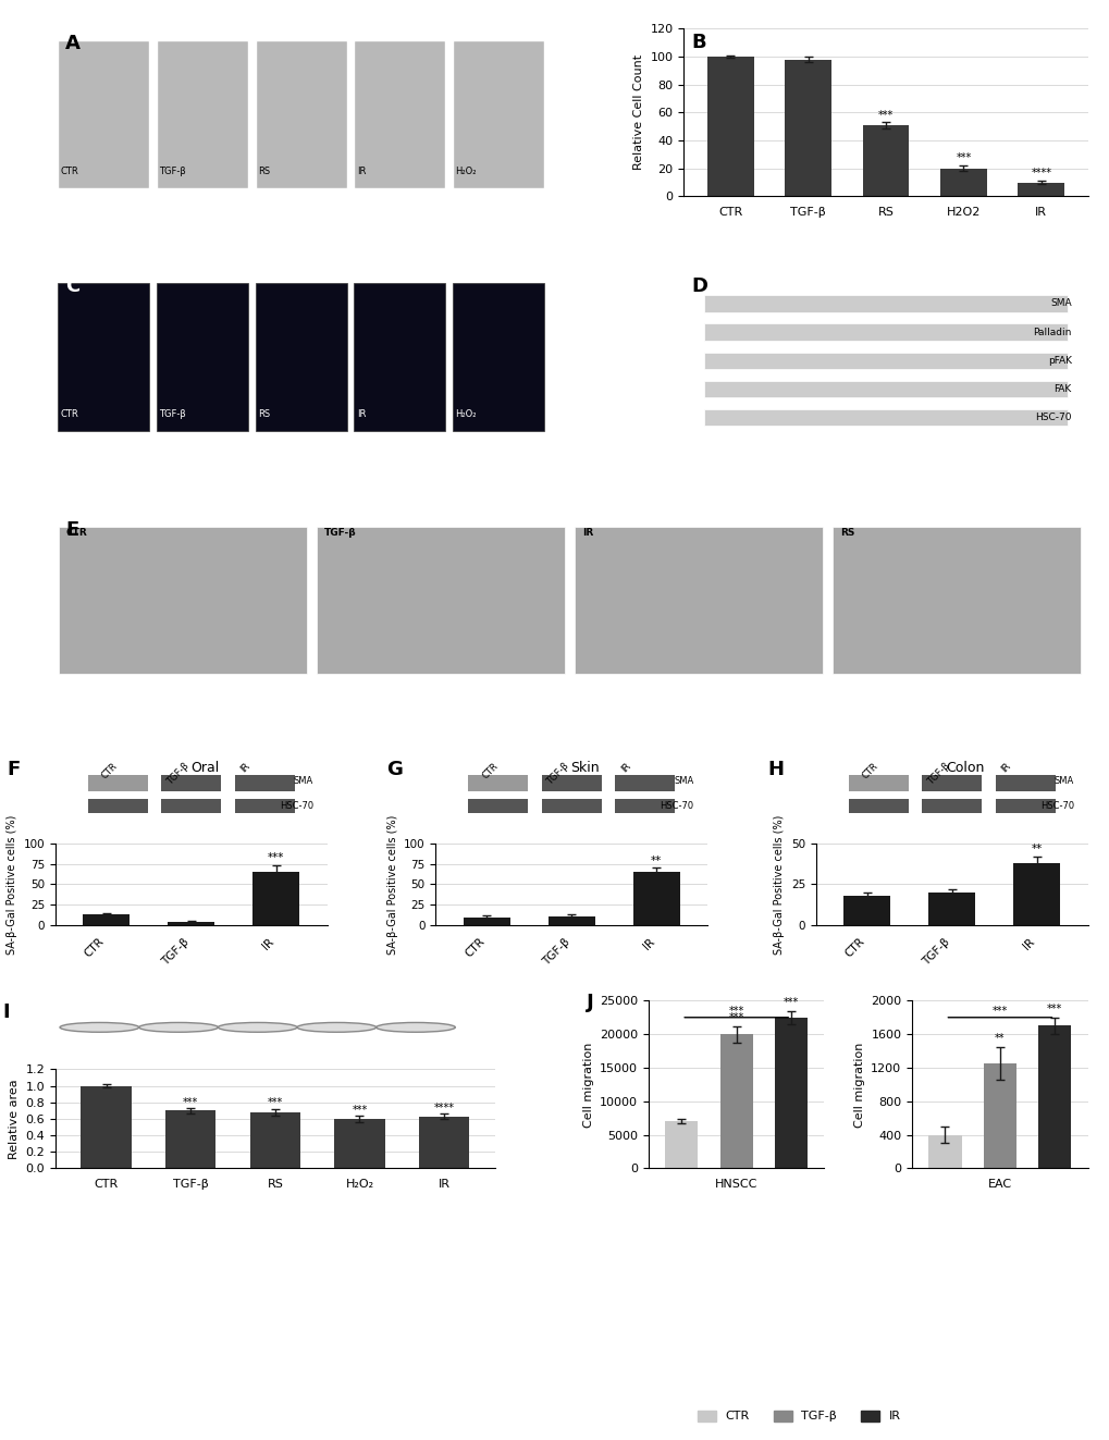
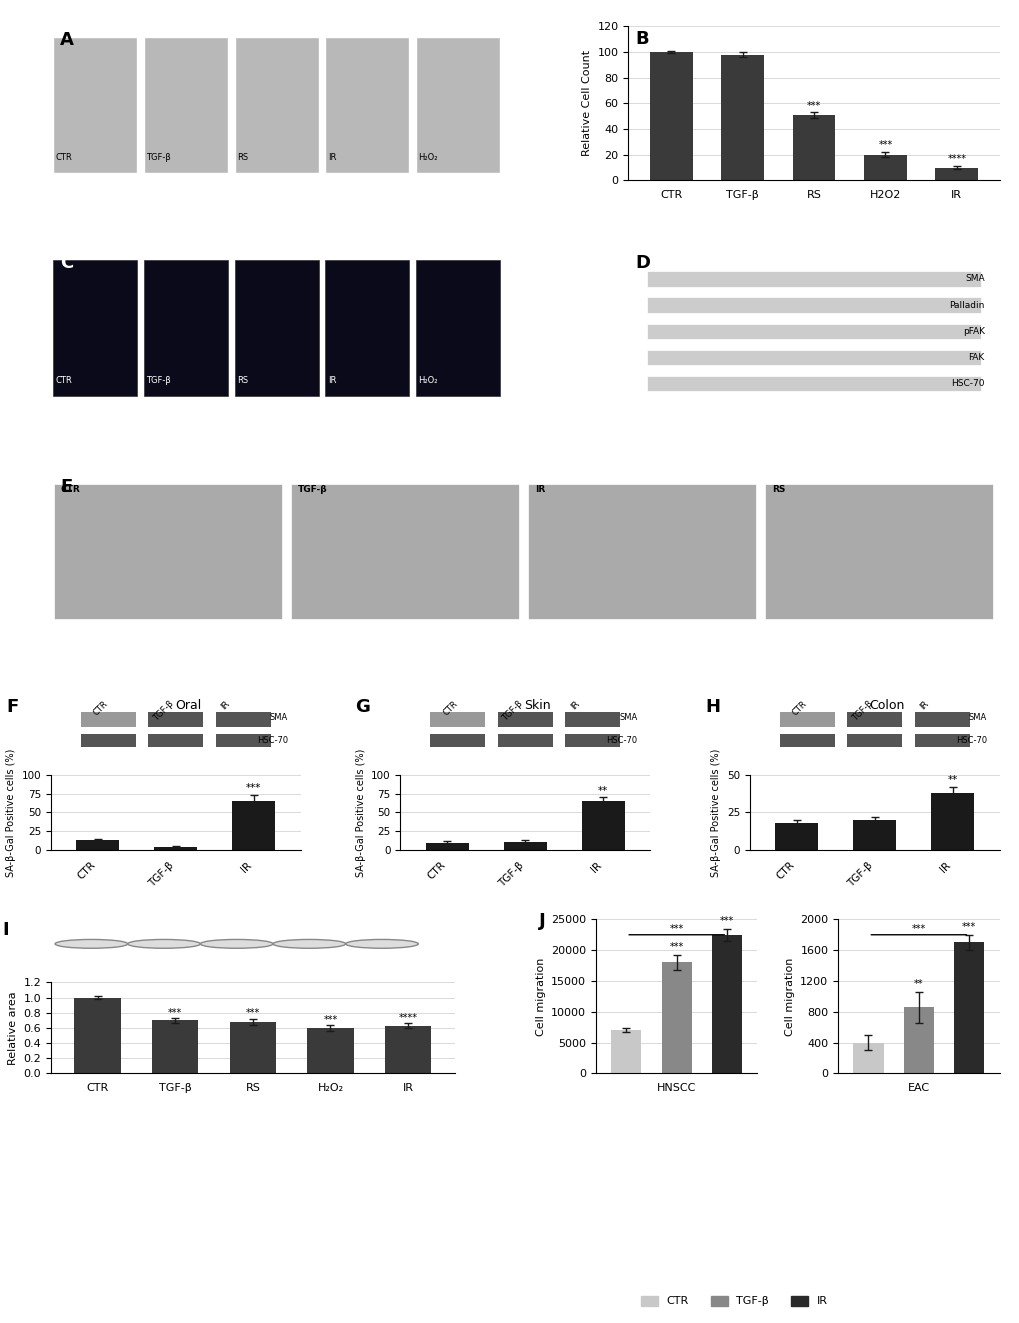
HNSCC: 20000 -> 18000
EAC: 1250 -> 860
